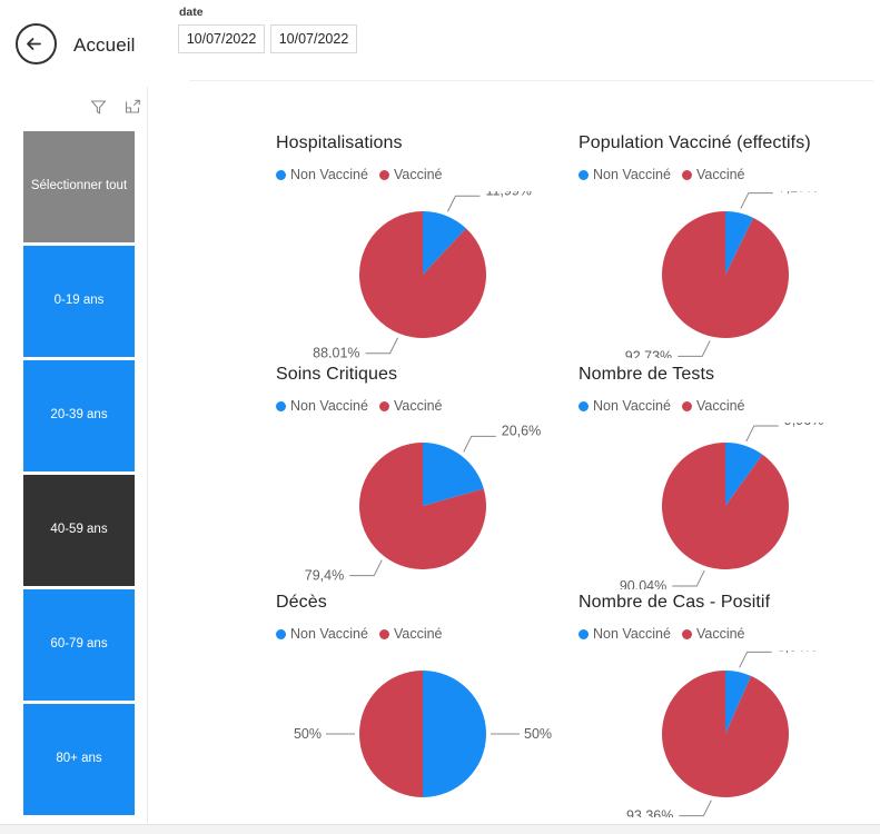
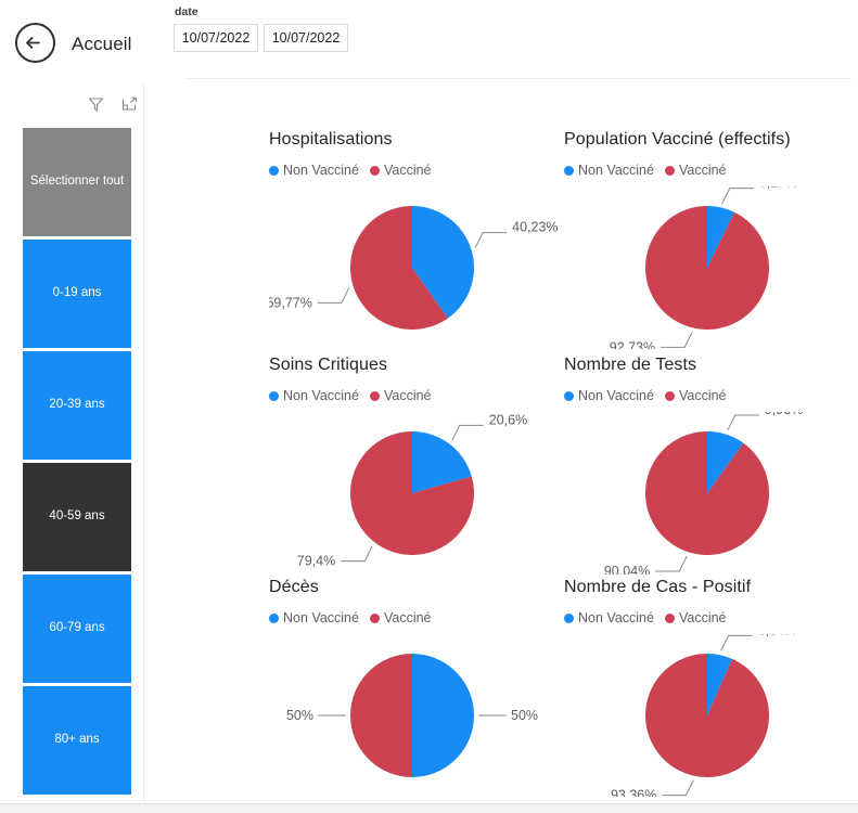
Hospitalisations/Non Vacciné: 11,99% -> 40,23%
Hospitalisations/Vacciné: 88,01% -> 59,77%
